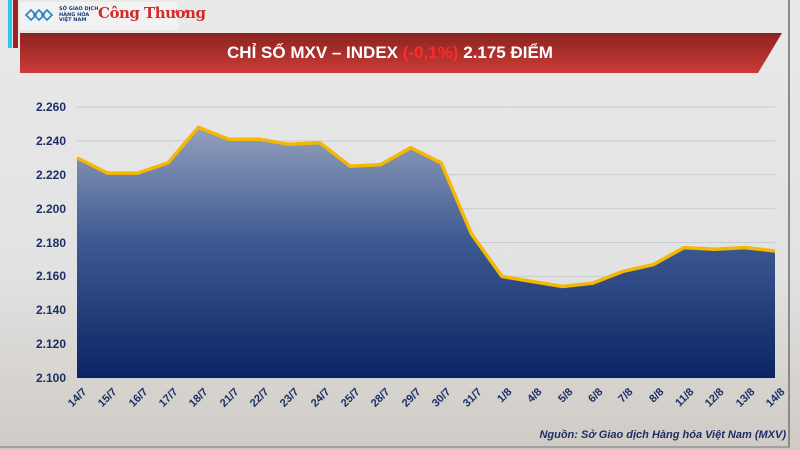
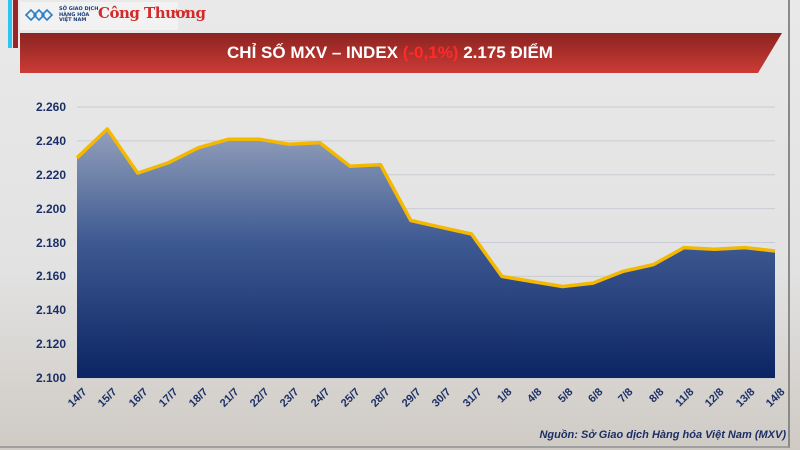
15/7: 2221 -> 2247
18/7: 2248 -> 2236
29/7: 2236 -> 2193
30/7: 2227 -> 2189
